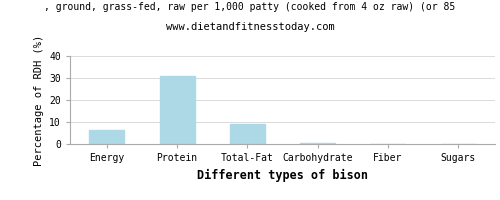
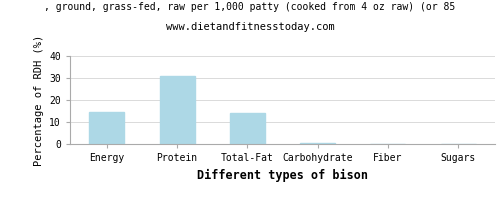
Energy: 6.3 -> 14.5
Total-Fat: 9.0 -> 14.0
